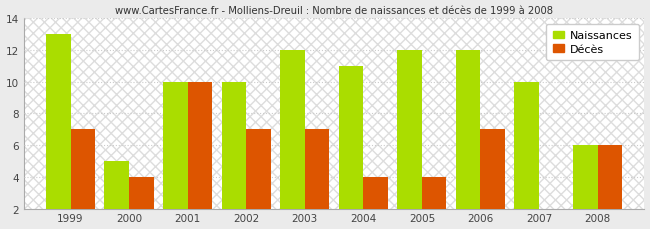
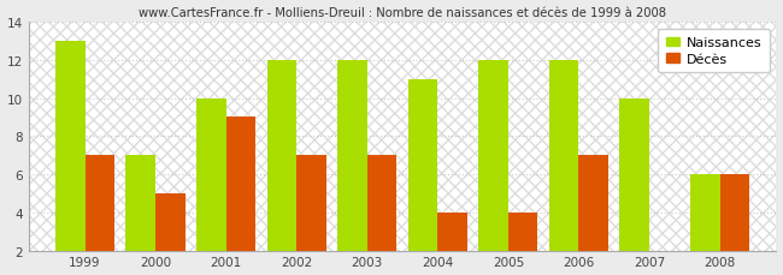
Naissances/2000: 5 -> 7
Décès/2000: 4 -> 5
Décès/2001: 10 -> 9
Naissances/2002: 10 -> 12
